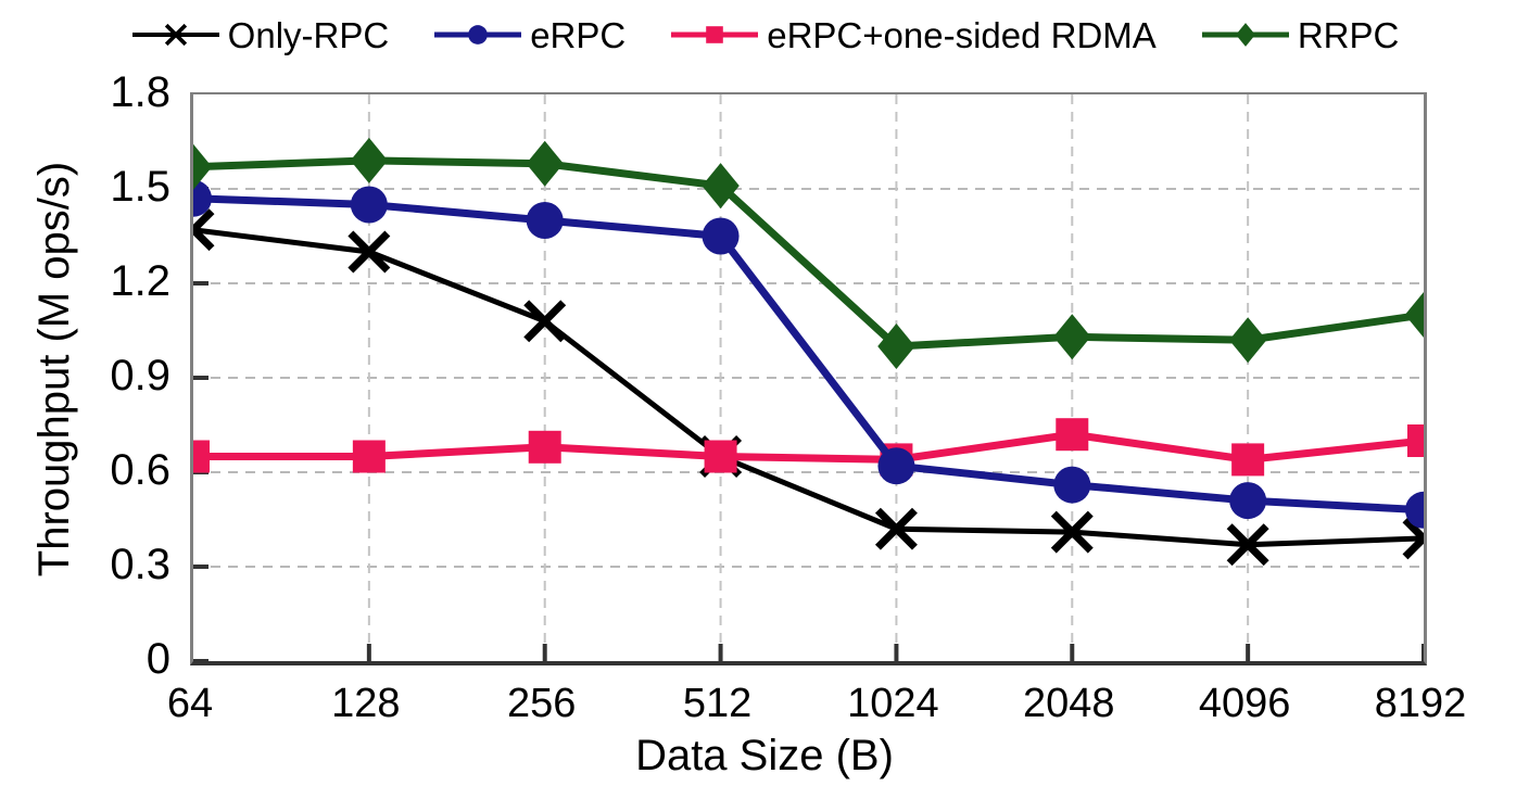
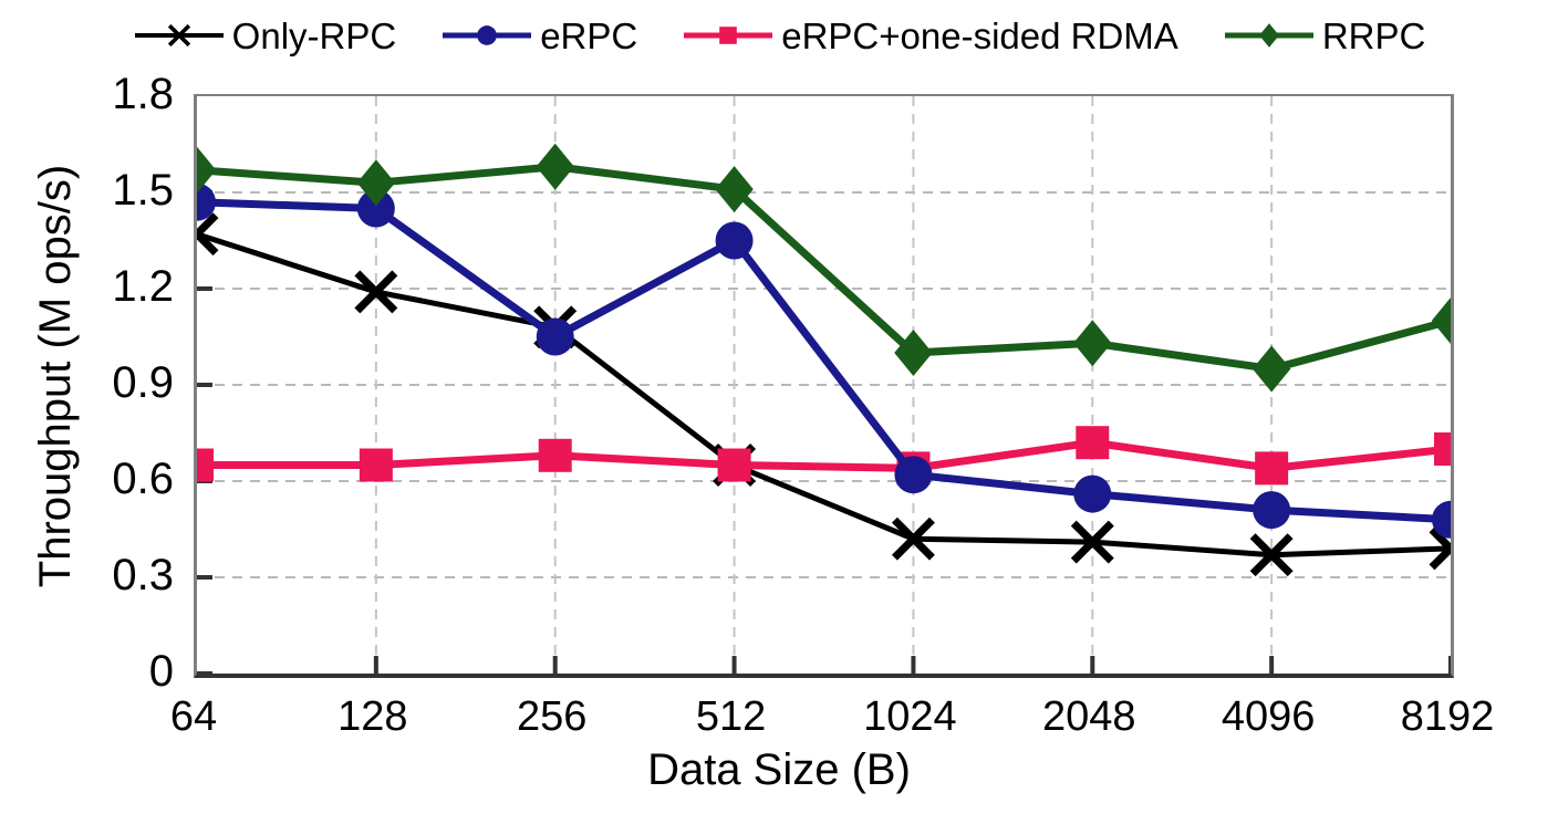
Only-RPC/128: 1.30 -> 1.19
RRPC/128: 1.59 -> 1.53
eRPC/256: 1.40 -> 1.05
RRPC/4096: 1.02 -> 0.95
